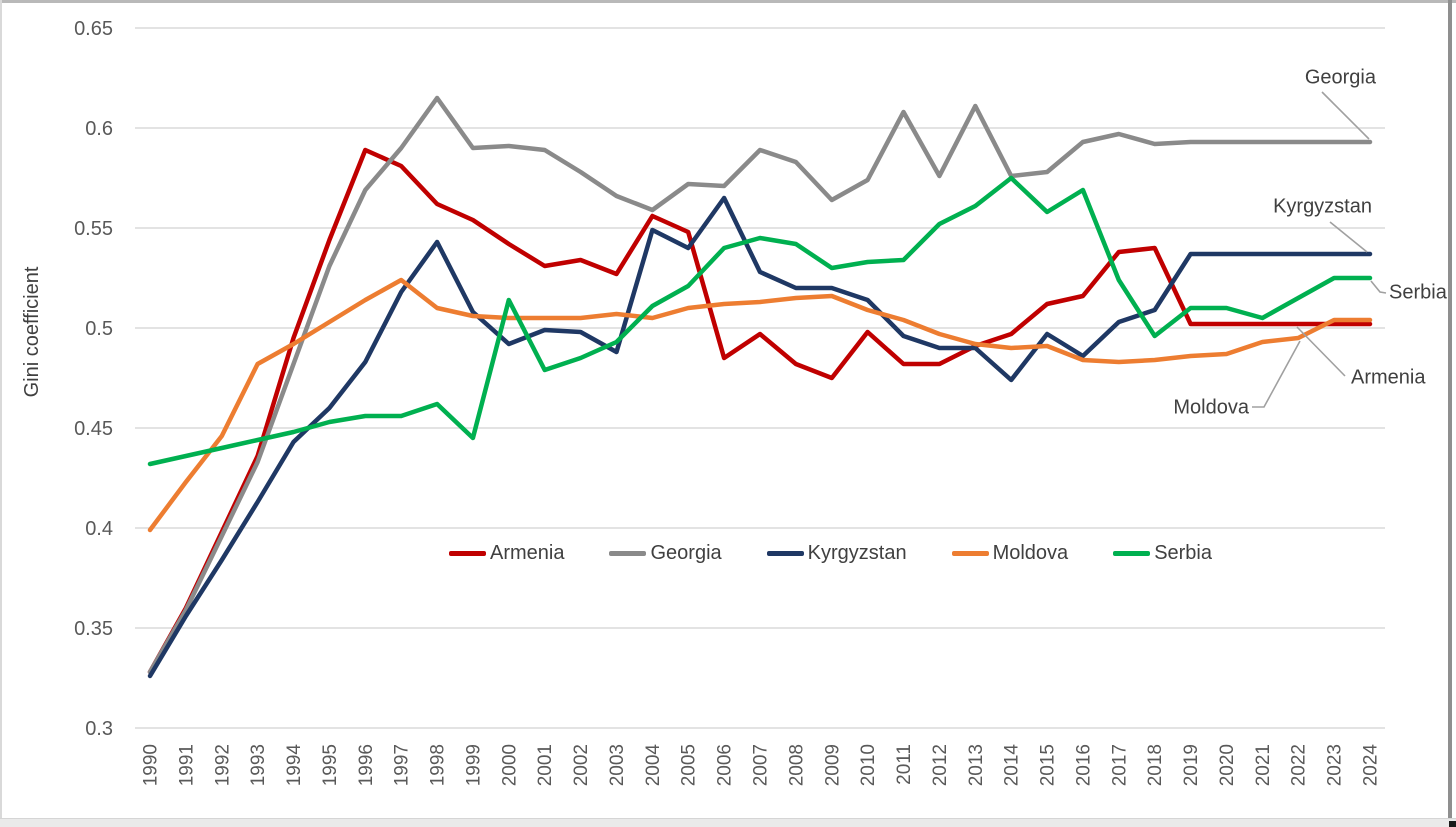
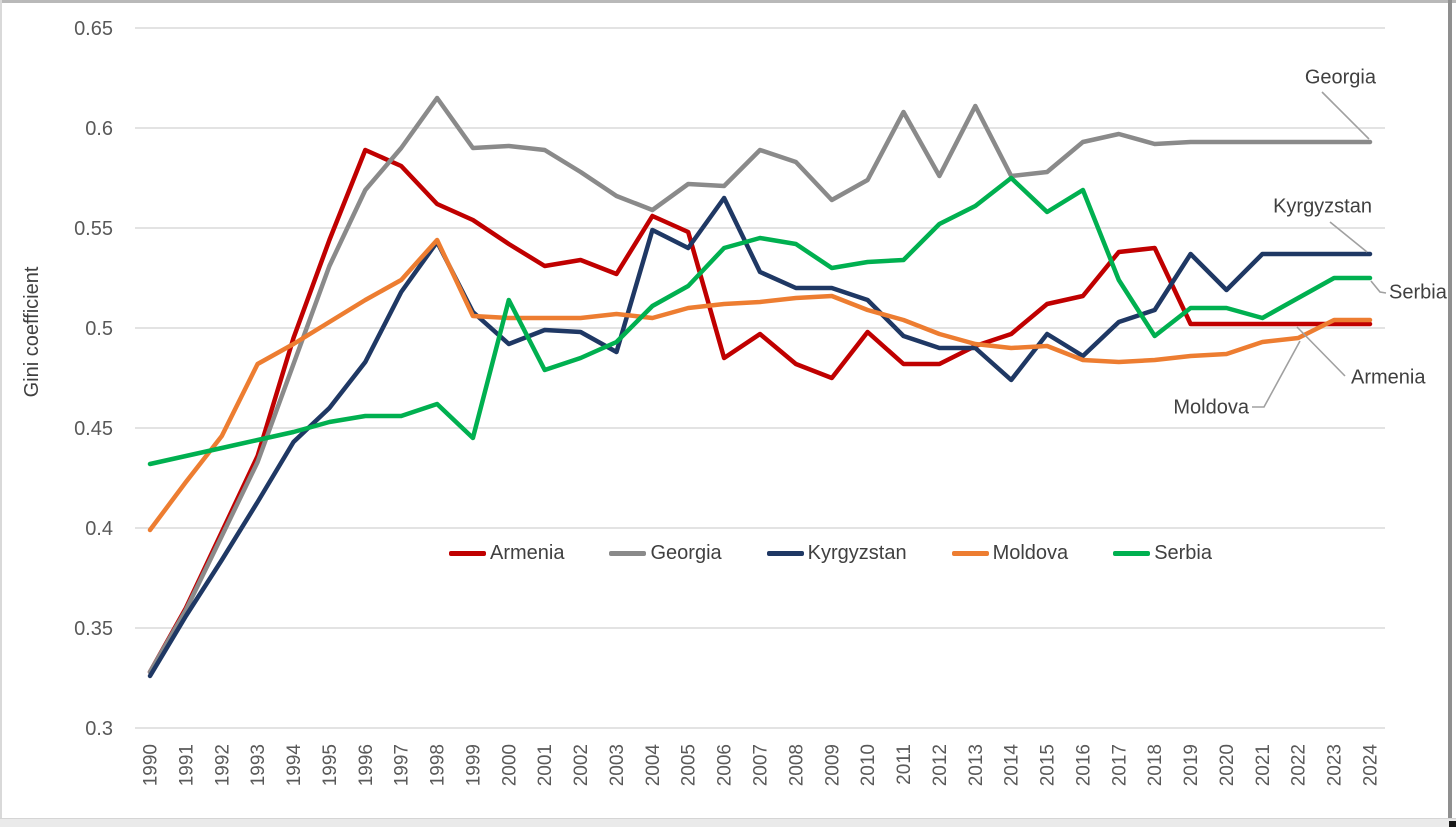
Moldova/1998: 0.510 -> 0.544
Kyrgyzstan/2020: 0.537 -> 0.519
